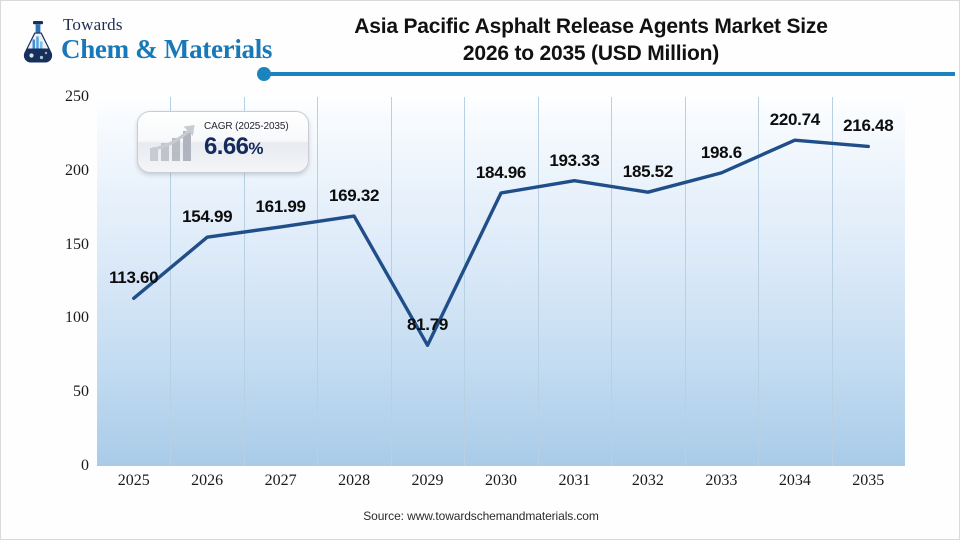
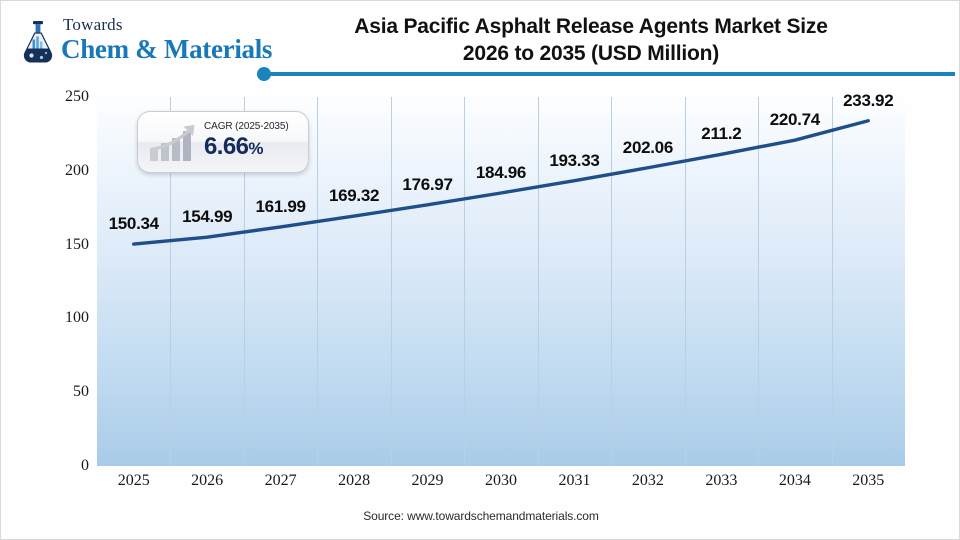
2025: 113.60 -> 150.34
2029: 81.79 -> 176.97
2032: 185.52 -> 202.06
2033: 198.6 -> 211.2
2035: 216.48 -> 233.92
